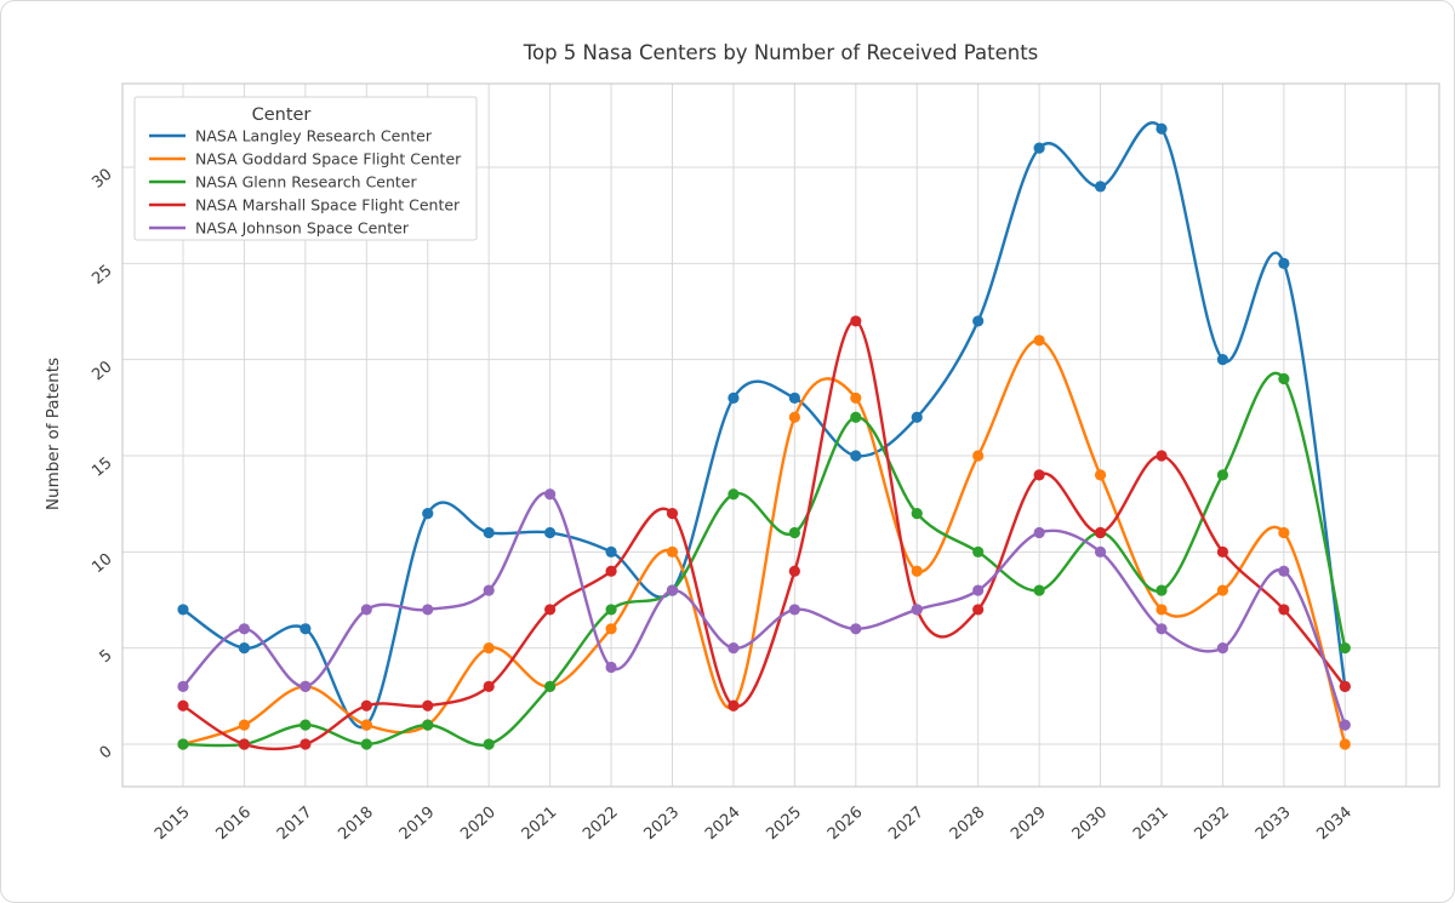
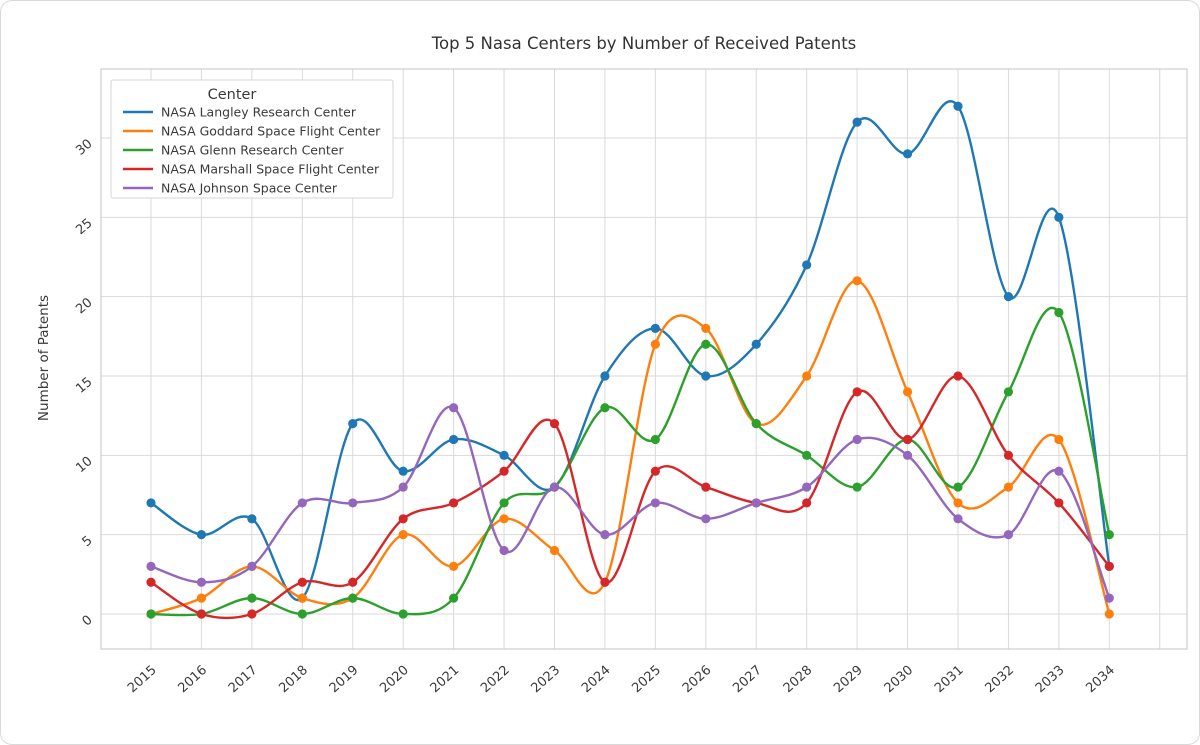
NASA Johnson Space Center/2016: 6 -> 2
NASA Langley Research Center/2020: 11 -> 9
NASA Marshall Space Flight Center/2020: 3 -> 6
NASA Glenn Research Center/2021: 3 -> 1
NASA Goddard Space Flight Center/2023: 10 -> 4
NASA Langley Research Center/2024: 18 -> 15
NASA Marshall Space Flight Center/2026: 22 -> 8
NASA Goddard Space Flight Center/2027: 9 -> 12
